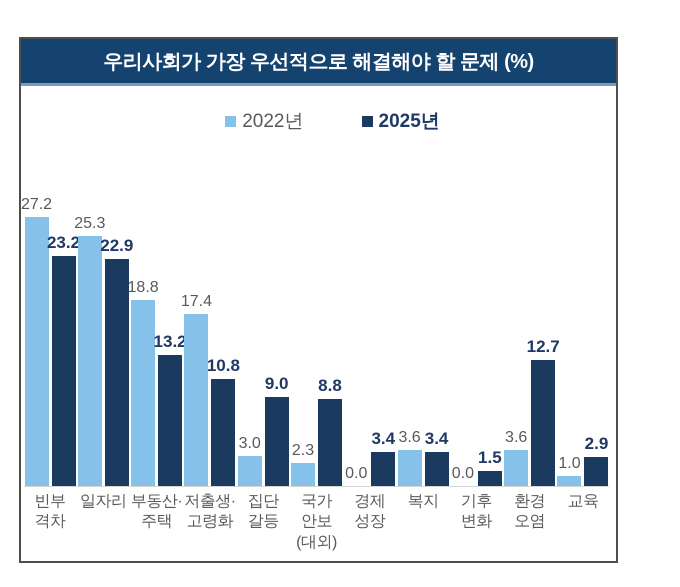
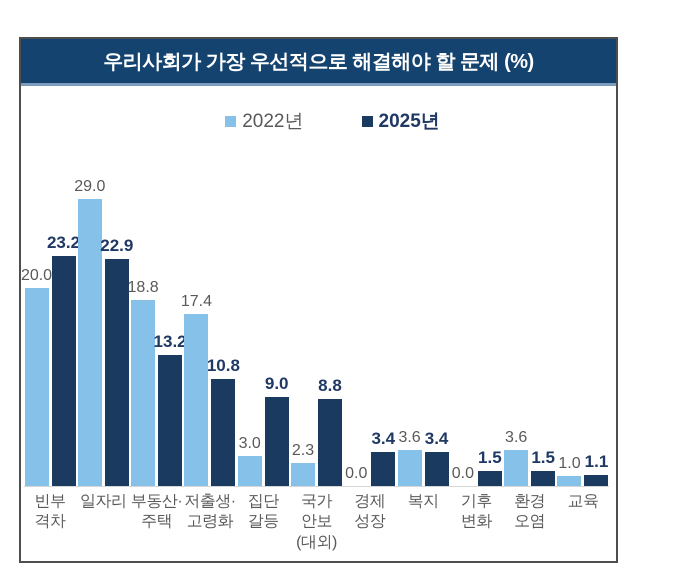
2022년/빈부격차: 27.2 -> 20.0
2022년/일자리: 25.3 -> 29.0
2025년/환경오염: 12.7 -> 1.5
2025년/교육: 2.9 -> 1.1
